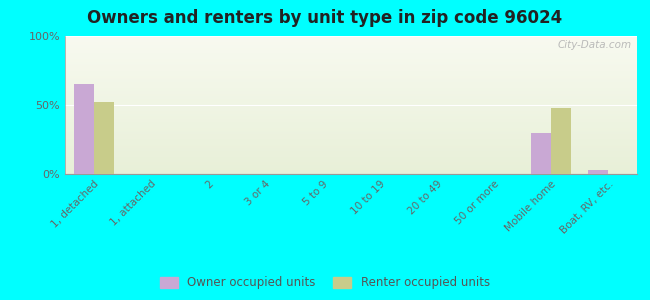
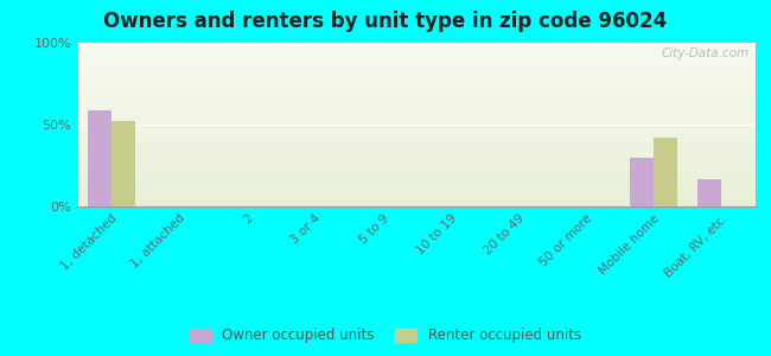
Owner occupied units/1, detached: 65% -> 59%
Renter occupied units/Mobile home: 48% -> 42%
Owner occupied units/Boat, RV, etc.: 3% -> 17%
